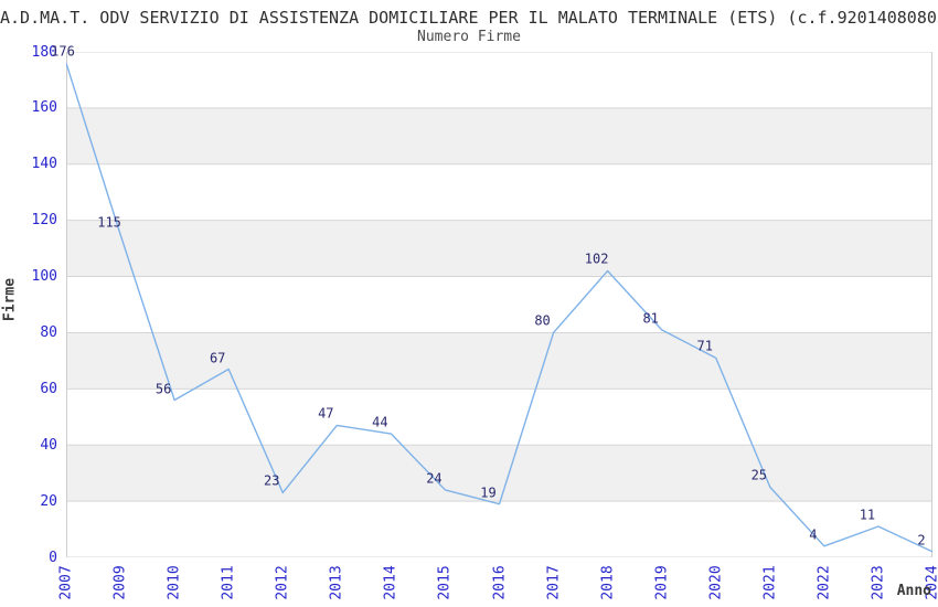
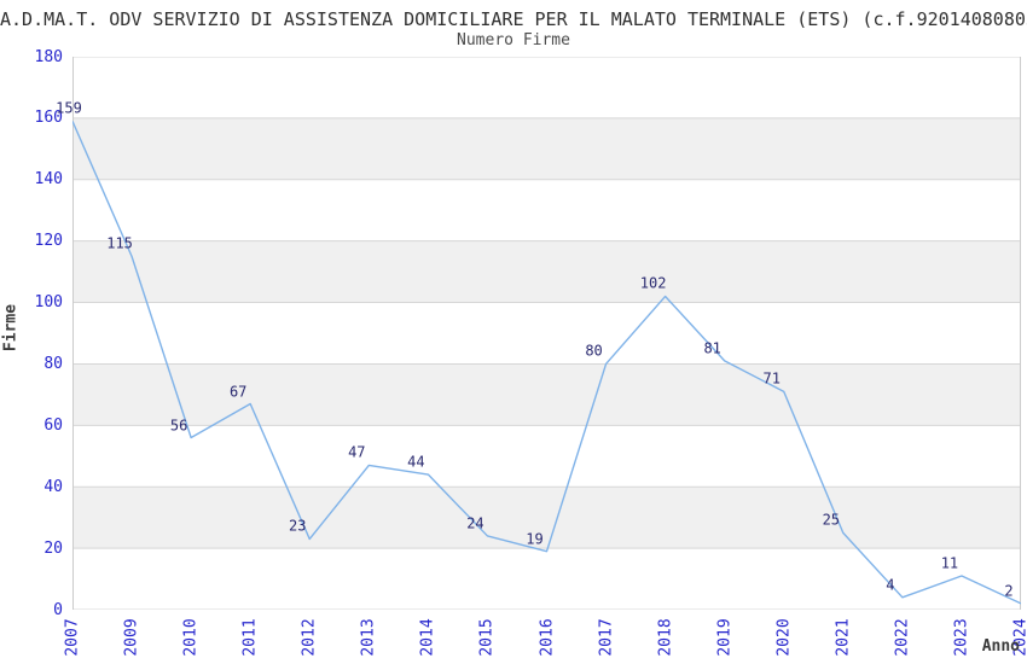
2007: 176 -> 159
